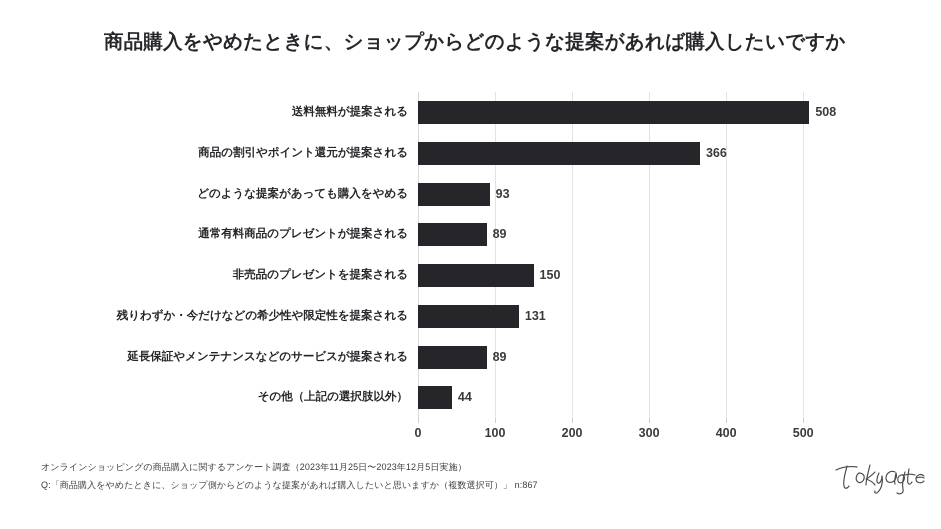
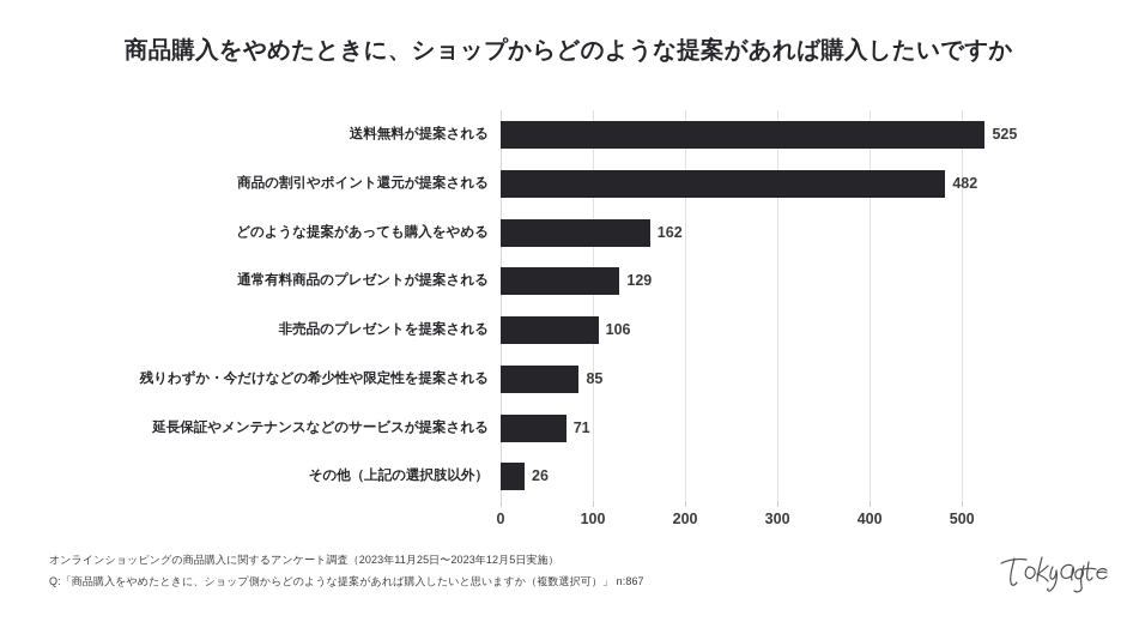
送料無料が提案される: 508 -> 525
商品の割引やポイント還元が提案される: 366 -> 482
どのような提案があっても購入をやめる: 93 -> 162
通常有料商品のプレゼントが提案される: 89 -> 129
非売品のプレゼントを提案される: 150 -> 106
残りわずか・今だけなどの希少性や限定性を提案される: 131 -> 85
延長保証やメンテナンスなどのサービスが提案される: 89 -> 71
その他（上記の選択肢以外）: 44 -> 26
